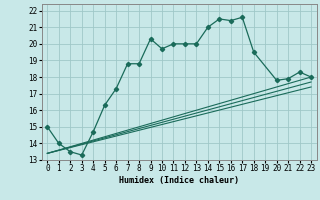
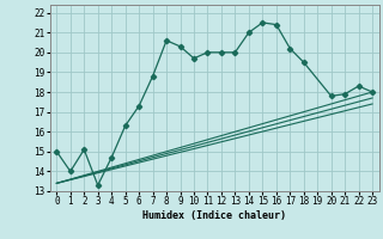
2: 13.5 -> 15.1
8: 18.8 -> 20.6
17: 21.6 -> 20.2
